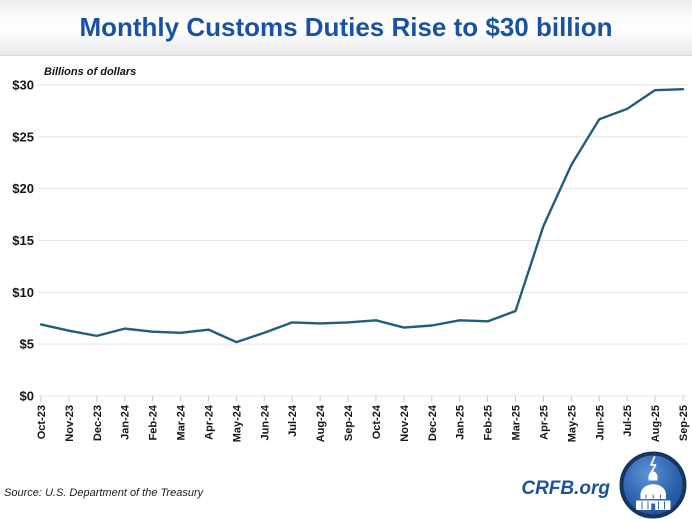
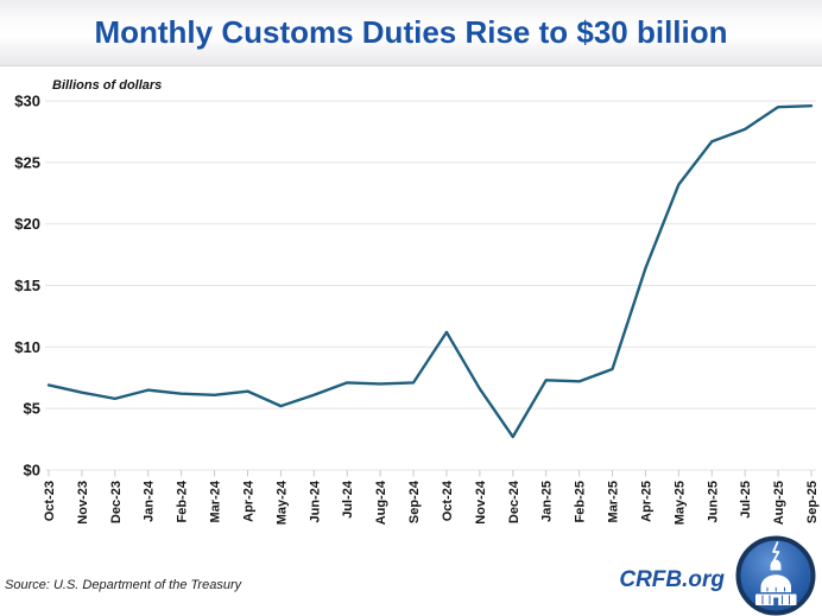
Oct-24: $7.3 -> $11.2
Dec-24: $6.8 -> $2.7
May-25: $22.3 -> $23.2
